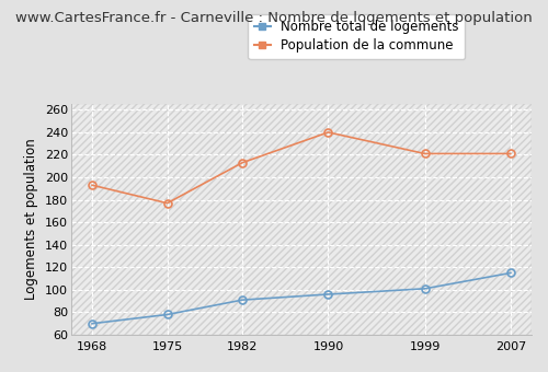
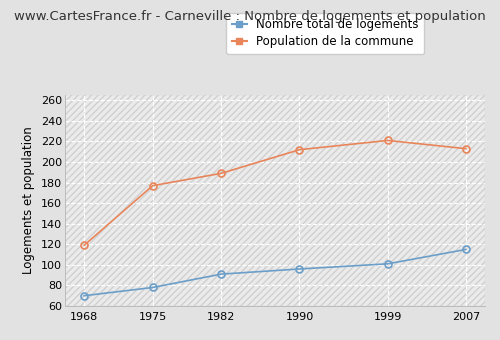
Population de la commune/1968: 193 -> 119
Population de la commune/1982: 213 -> 189
Population de la commune/1990: 240 -> 212
Population de la commune/2007: 221 -> 213
